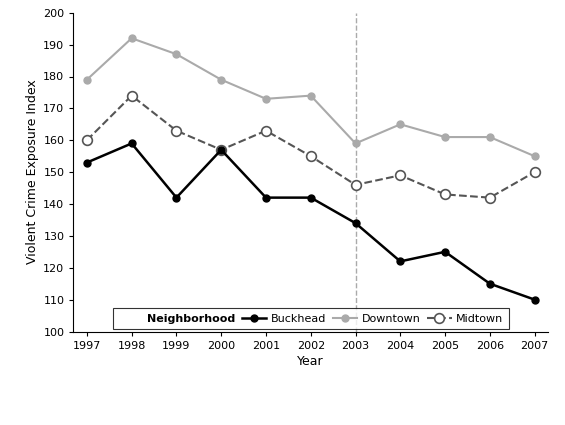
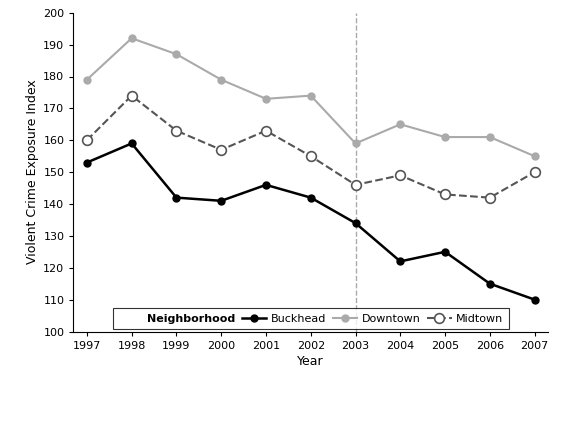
Buckhead/2000: 157 -> 141
Buckhead/2001: 142 -> 146
